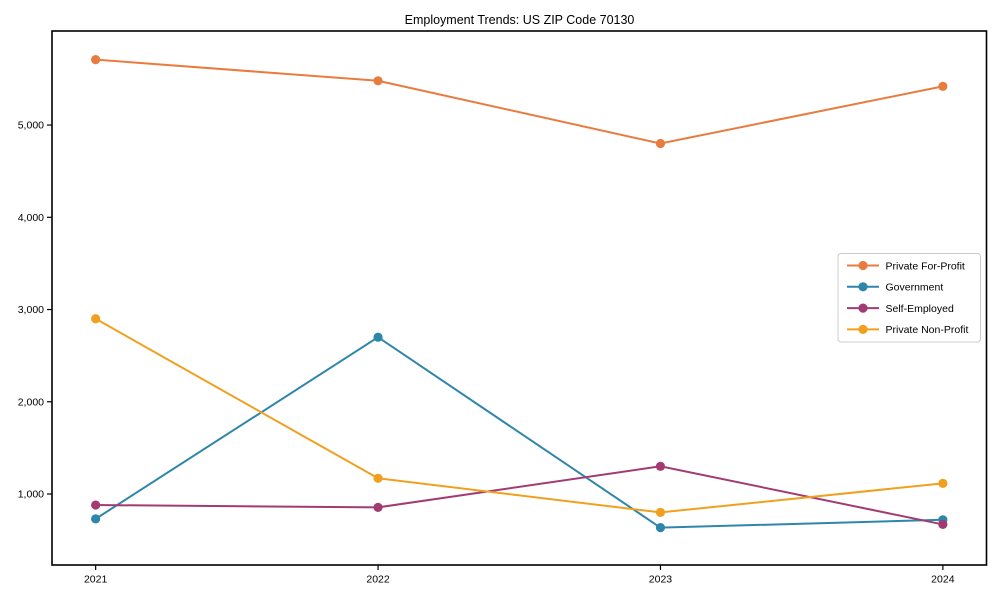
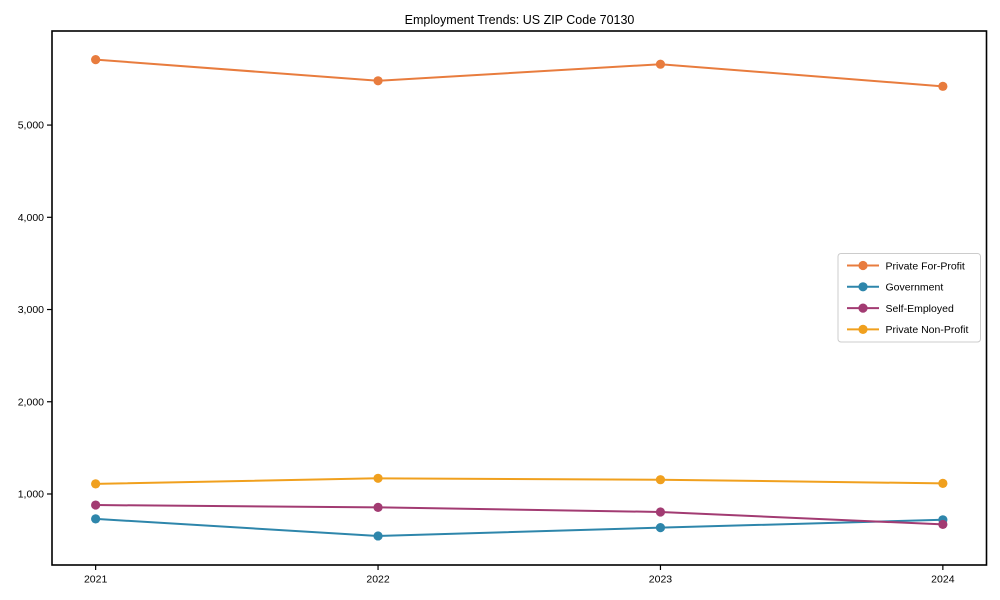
Private Non-Profit/2021: 2900 -> 1100
Government/2022: 2700 -> 500
Private For-Profit/2023: 4800 -> 5700
Self-Employed/2023: 1300 -> 800
Private Non-Profit/2023: 800 -> 1200
